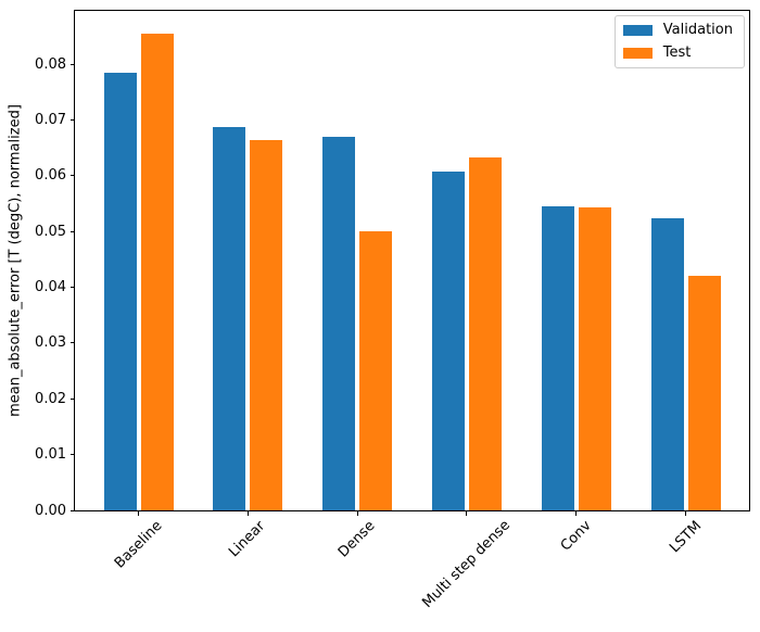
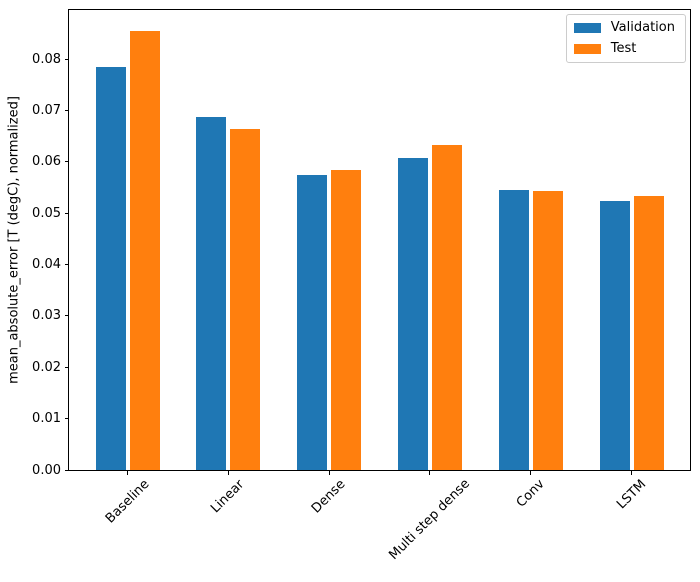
Validation/Dense: 0.067 -> 0.057
Test/Dense: 0.050 -> 0.058
Test/LSTM: 0.042 -> 0.053
